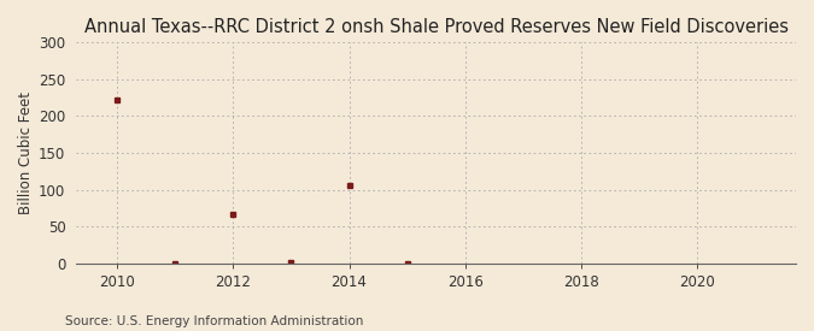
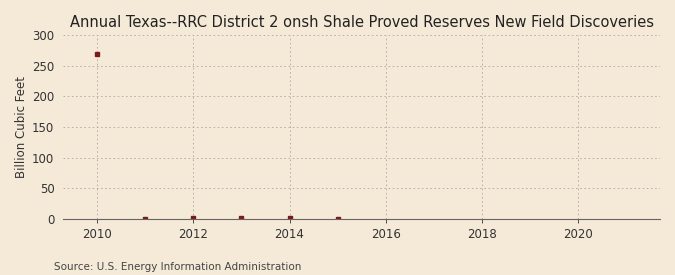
2010: 222 -> 270
2012: 66 -> 1
2014: 106 -> 1
